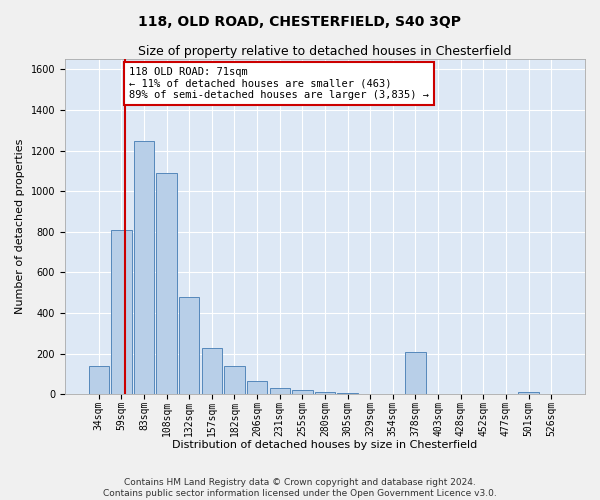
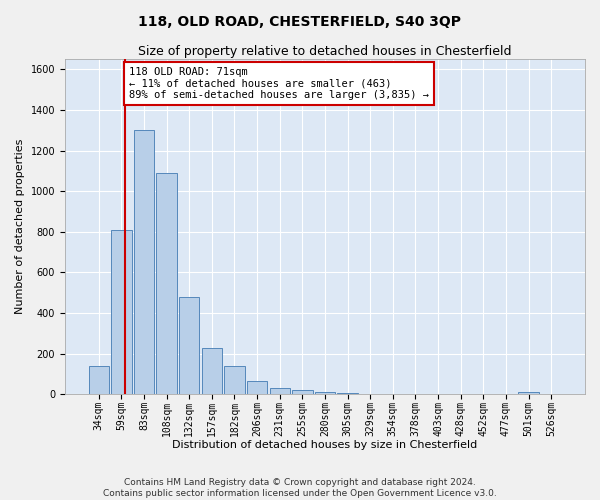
83sqm: 1245 -> 1300
378sqm: 210 -> 1
